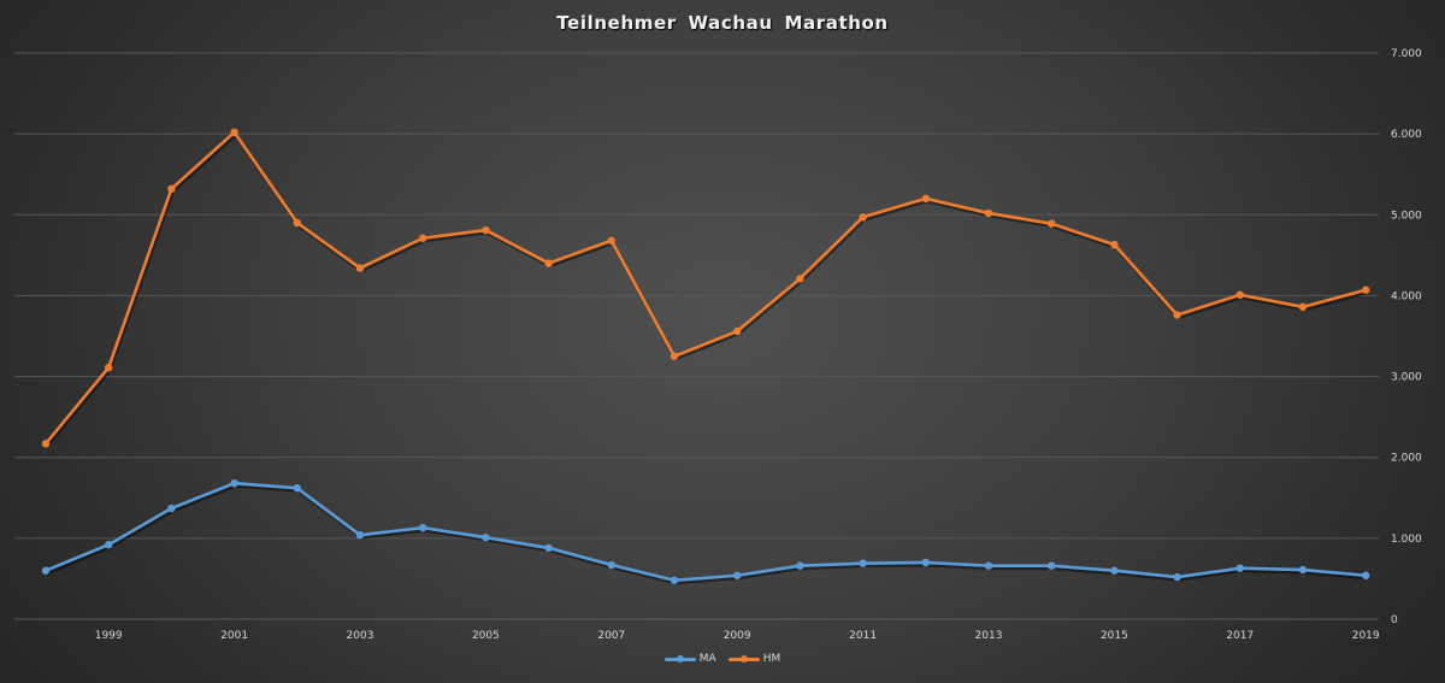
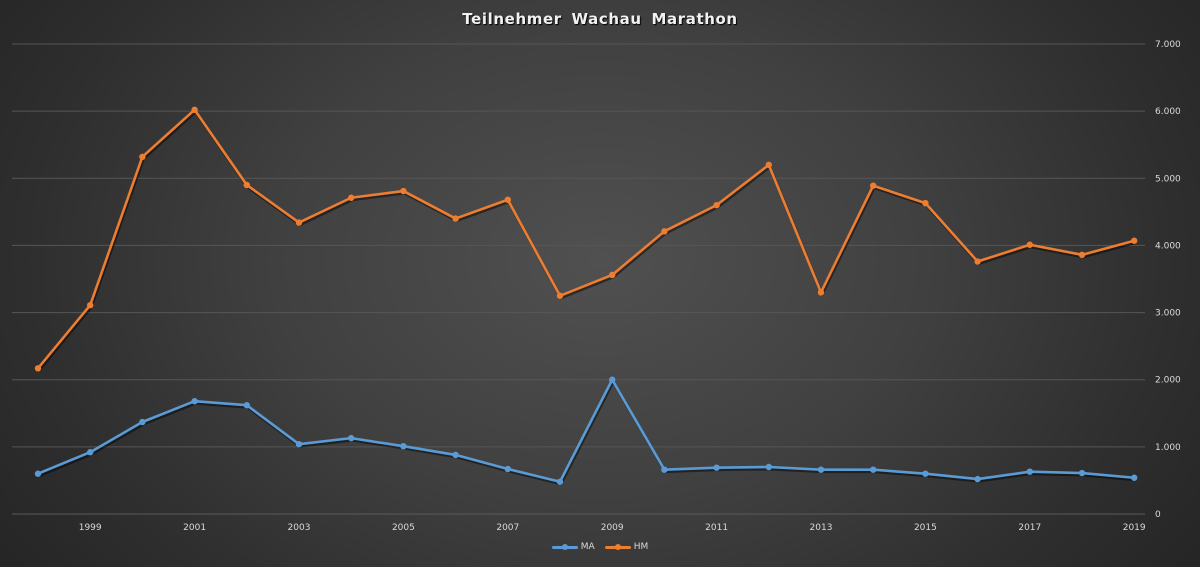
MA/2009: 500 -> 2000
HM/2011: 5000 -> 4600
HM/2013: 5000 -> 3300
